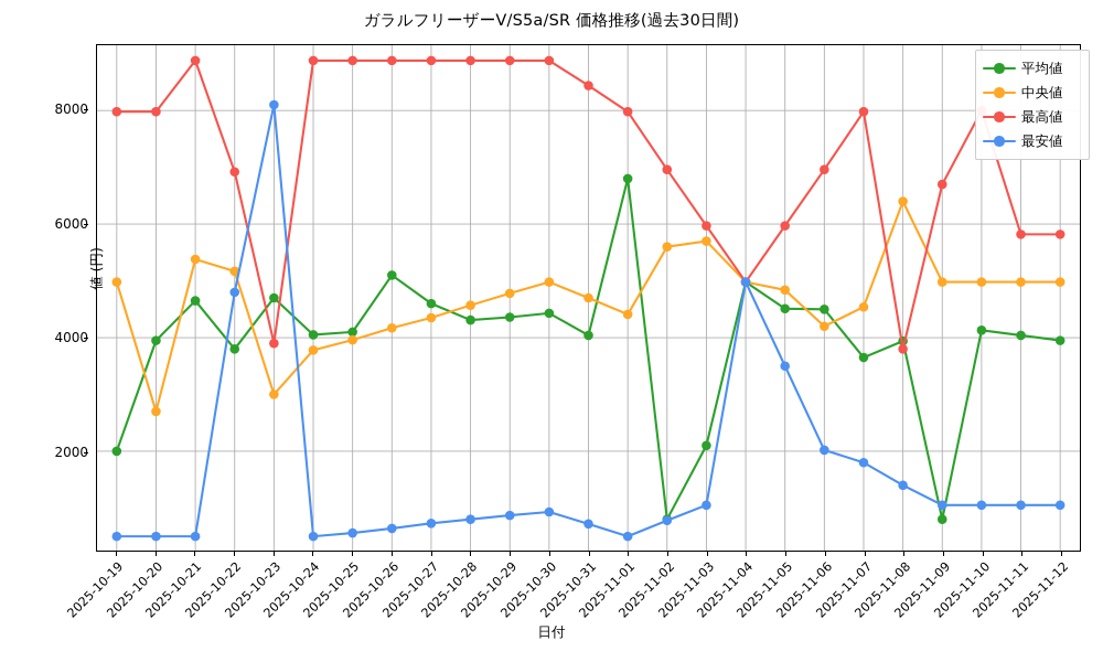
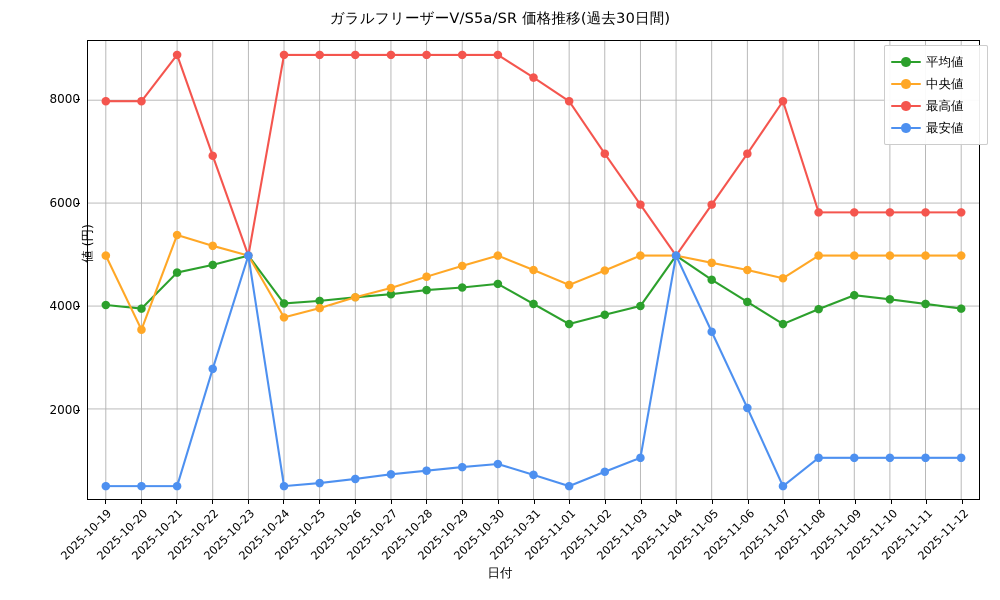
平均値/2025-10-19: 2000 -> 4000
中央値/2025-10-20: 2700 -> 3500
平均値/2025-10-22: 3800 -> 4800
最安値/2025-10-22: 4800 -> 2800
平均値/2025-10-23: 4700 -> 5000
中央値/2025-10-23: 3000 -> 5000
最高値/2025-10-23: 3900 -> 5000
最安値/2025-10-23: 8100 -> 5000
平均値/2025-10-26: 5100 -> 4200
平均値/2025-10-27: 4600 -> 4200
平均値/2025-11-01: 6800 -> 3600
平均値/2025-11-02: 800 -> 3800
中央値/2025-11-02: 5600 -> 4700
平均値/2025-11-03: 2100 -> 4000
中央値/2025-11-03: 5700 -> 5000
平均値/2025-11-06: 4500 -> 4100
中央値/2025-11-06: 4200 -> 4700
最安値/2025-11-07: 1800 -> 500
中央値/2025-11-08: 6400 -> 5000
最高値/2025-11-08: 3800 -> 5800
最安値/2025-11-08: 1400 -> 1000
平均値/2025-11-09: 800 -> 4200
最高値/2025-11-09: 6700 -> 5800
最高値/2025-11-10: 8000 -> 5800
